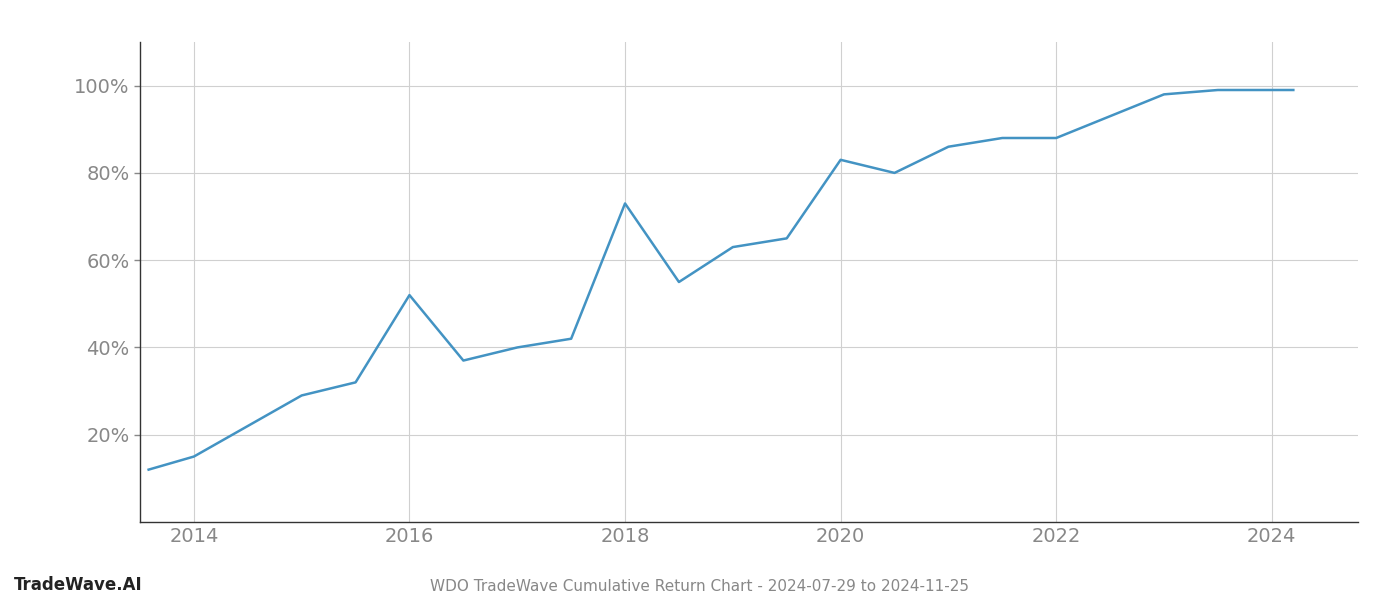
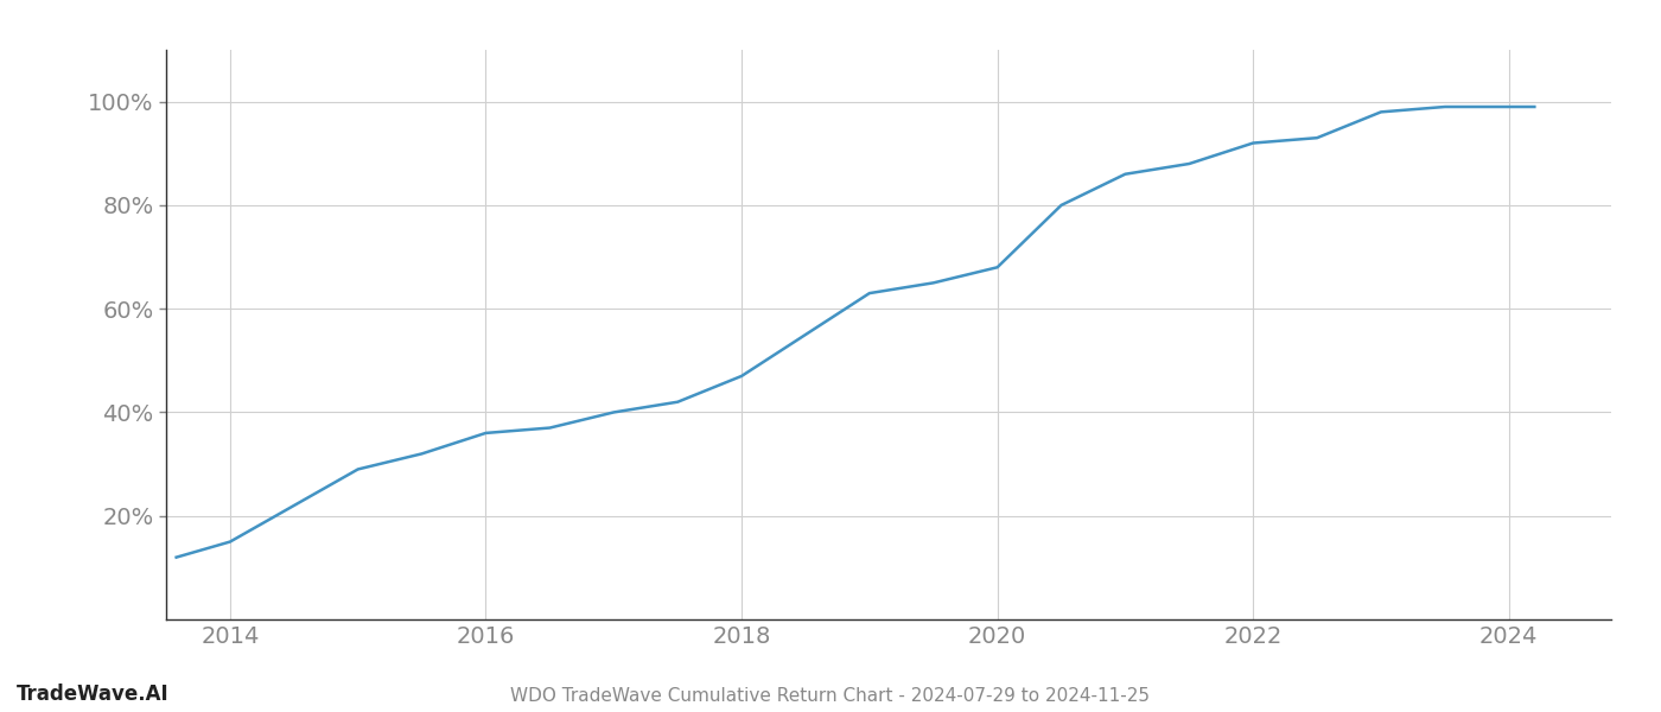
2016: 52% -> 36%
2018: 73% -> 47%
2020: 83% -> 68%
2022: 88% -> 92%
